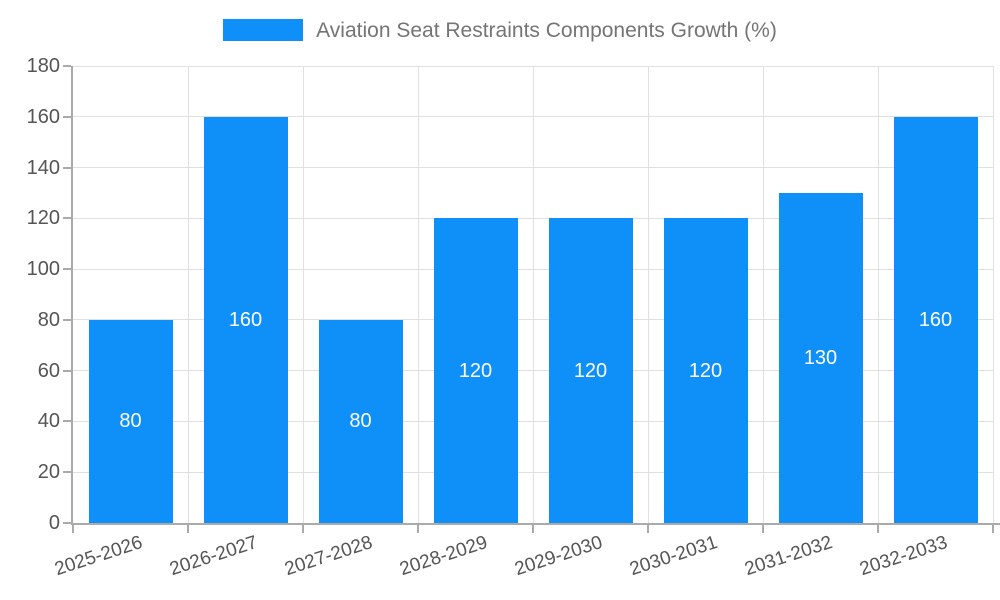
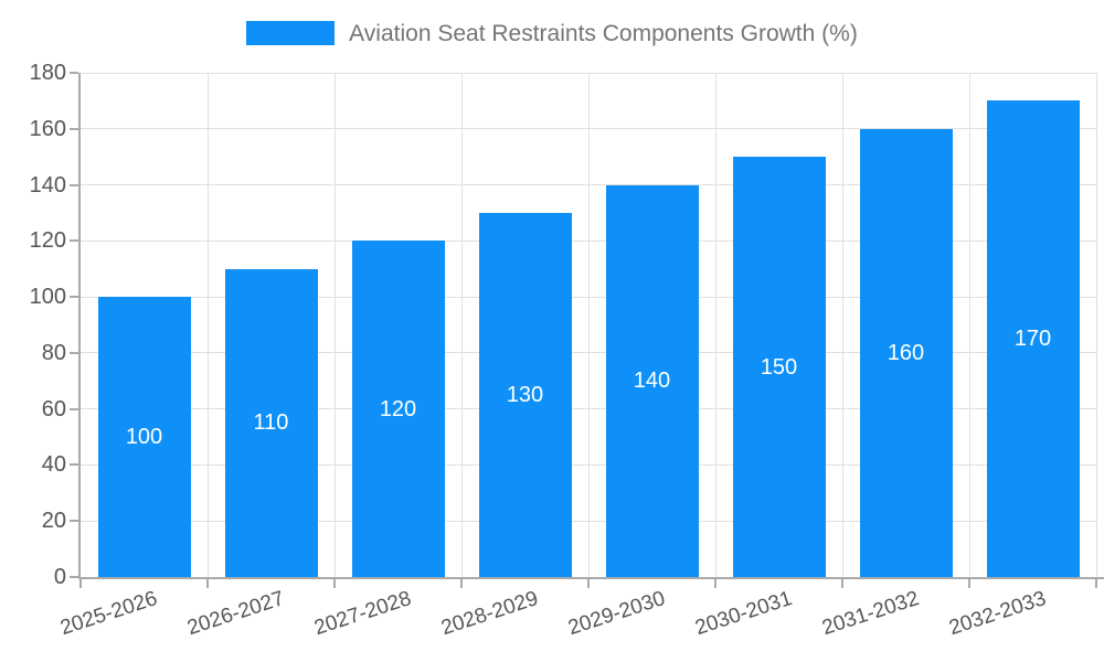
2025-2026: 80 -> 100
2026-2027: 160 -> 110
2027-2028: 80 -> 120
2028-2029: 120 -> 130
2029-2030: 120 -> 140
2030-2031: 120 -> 150
2031-2032: 130 -> 160
2032-2033: 160 -> 170
